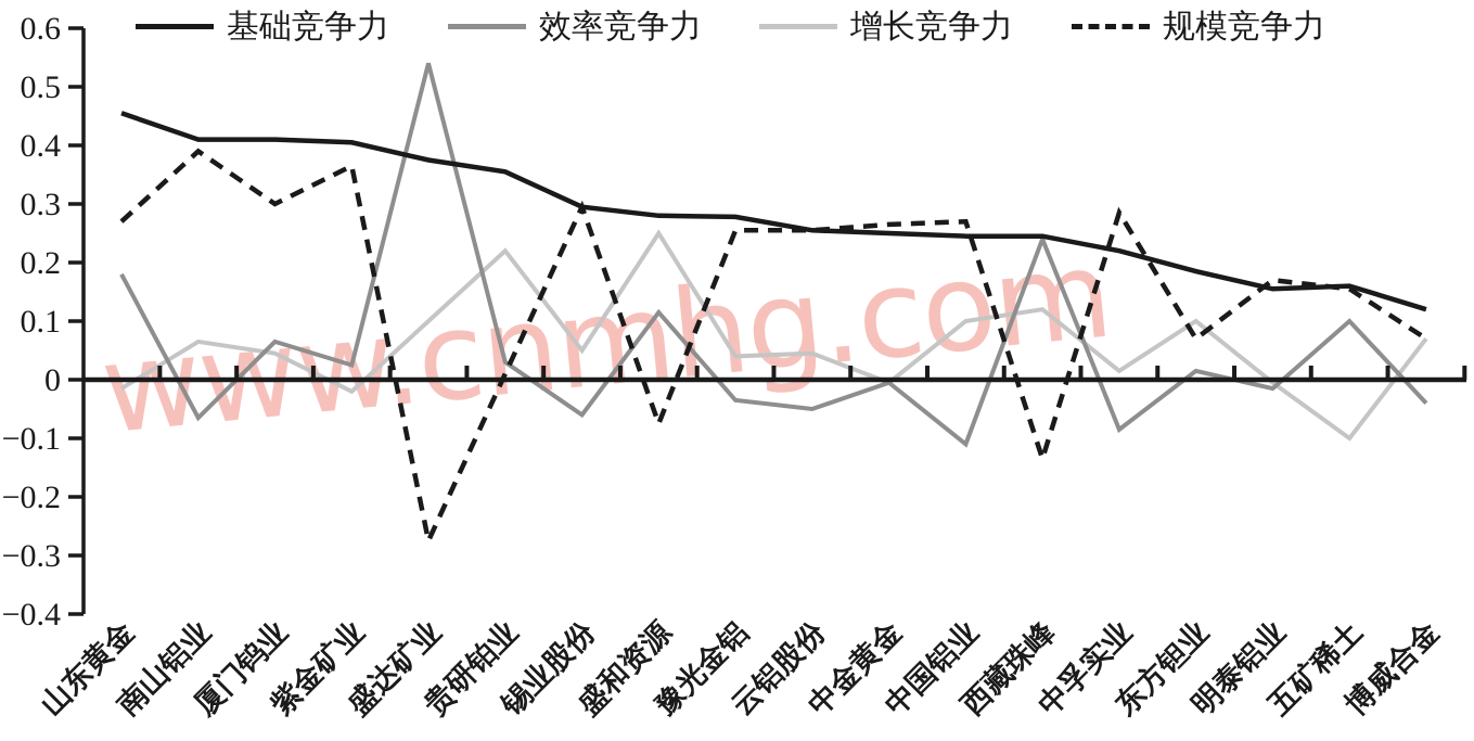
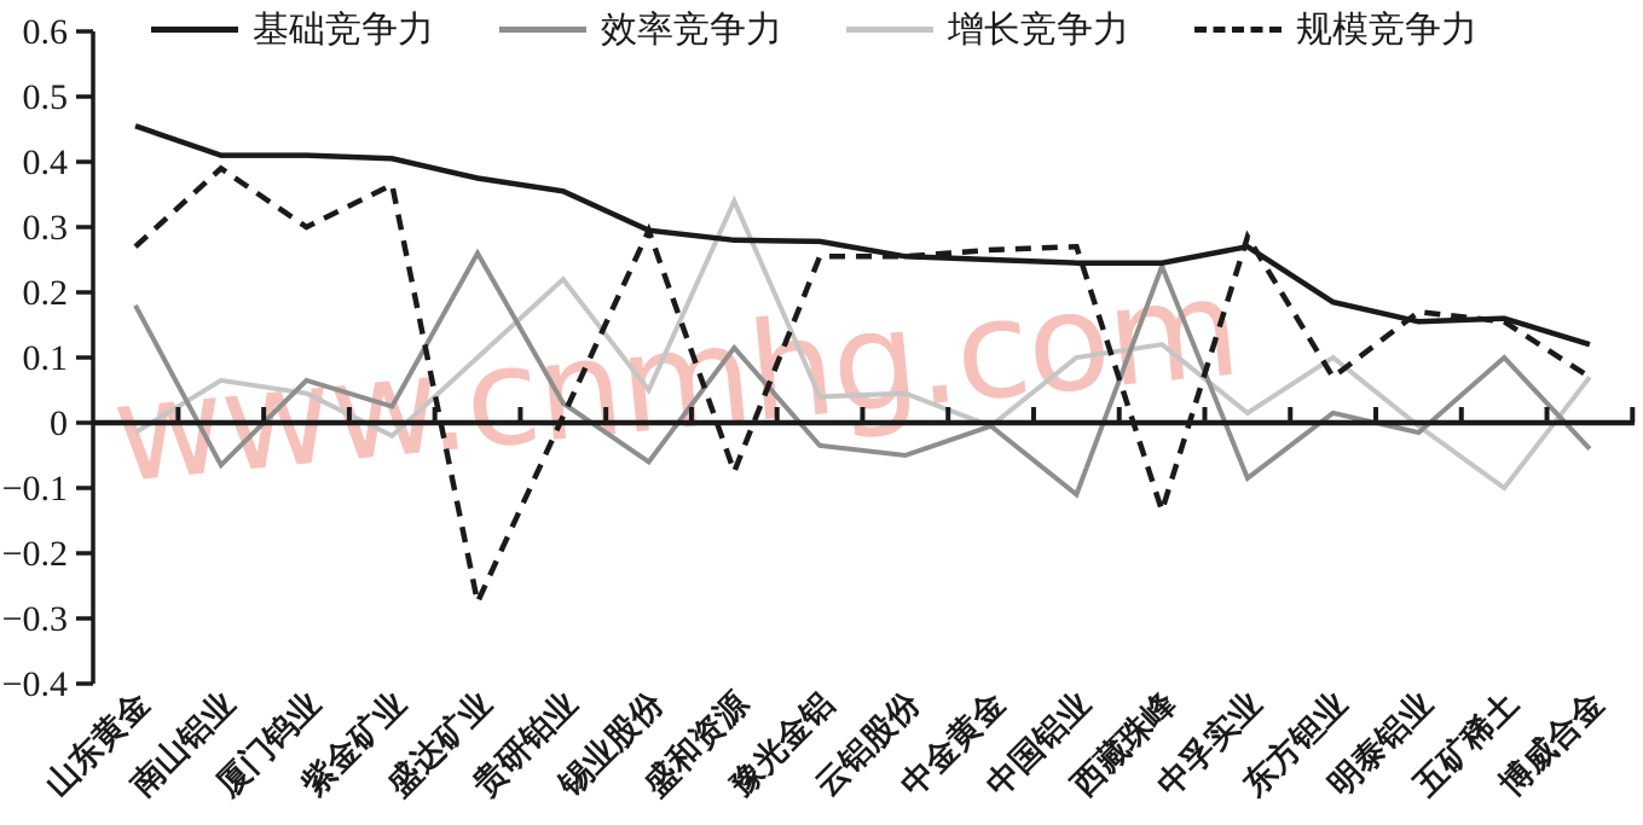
效率竞争力/盛达矿业: 0.54 -> 0.26
增长竞争力/盛和资源: 0.25 -> 0.34
基础竞争力/中孚实业: 0.22 -> 0.27
